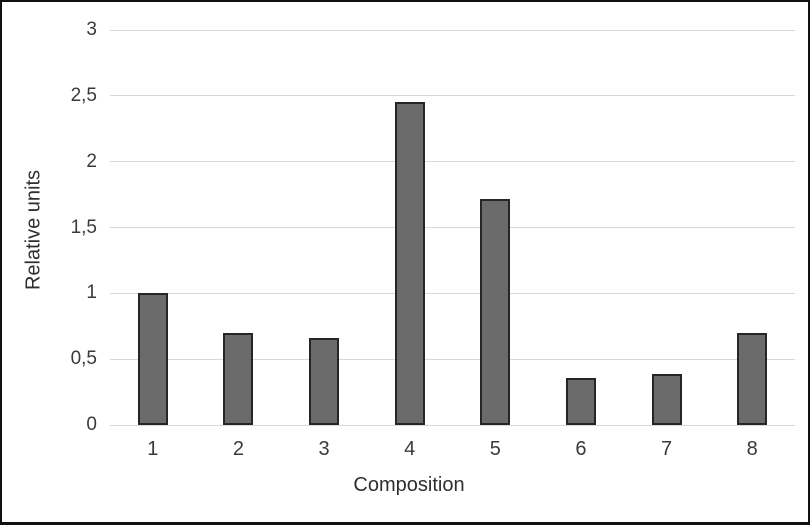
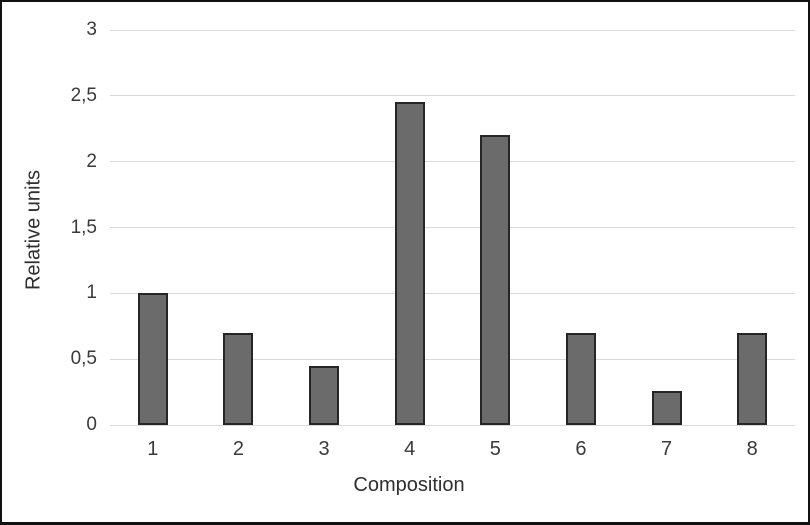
3: 0,66 -> 0,45
5: 1,72 -> 2,20
6: 0,36 -> 0,70
7: 0,39 -> 0,26
